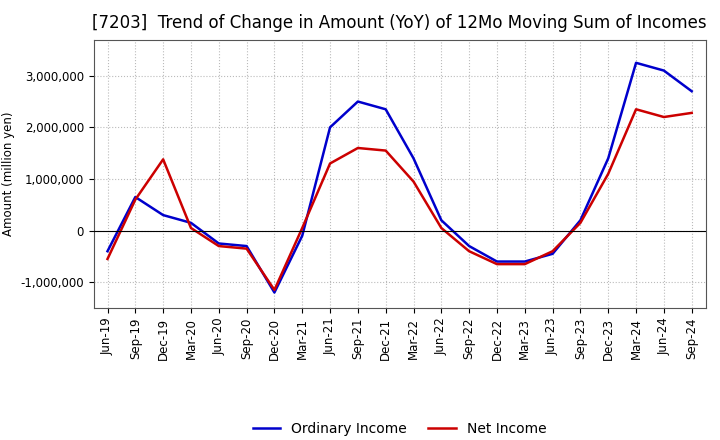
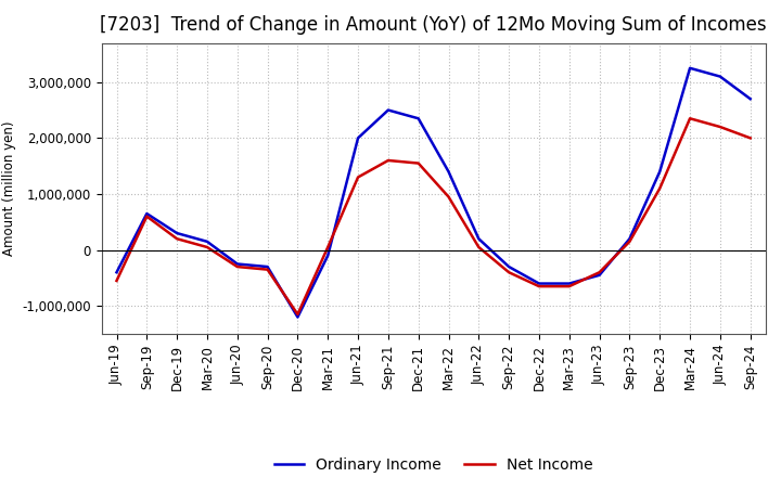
Net Income/Dec-19: 1,380,000 -> 200,000
Net Income/Sep-24: 2,280,000 -> 2,000,000
